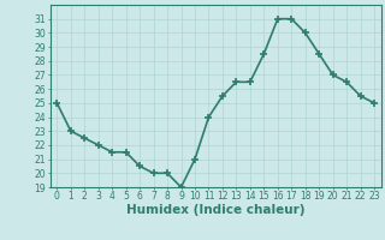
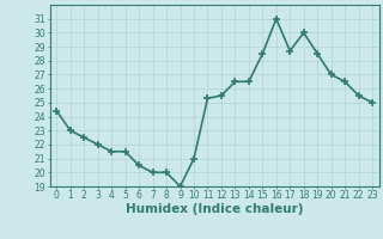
0: 25.0 -> 24.4
11: 24.0 -> 25.3
17: 31.0 -> 28.7
